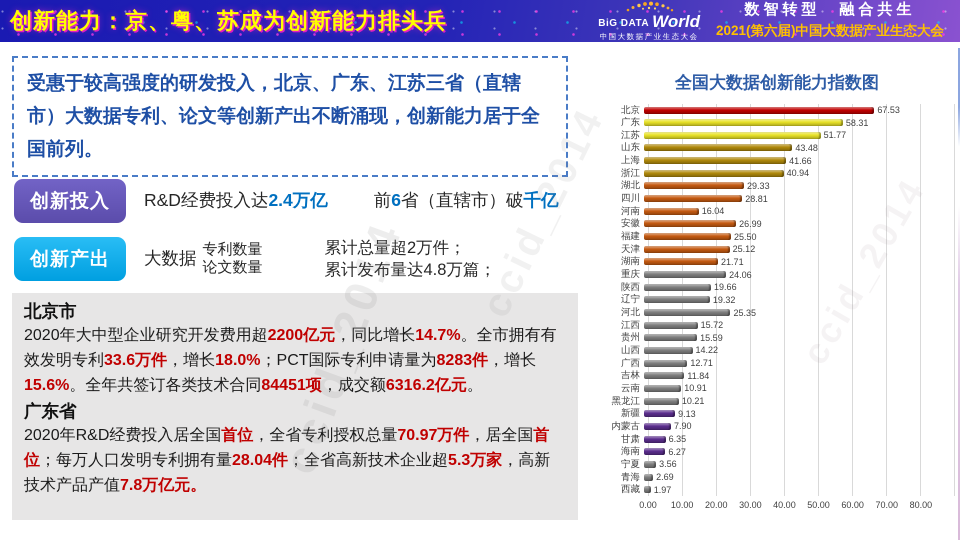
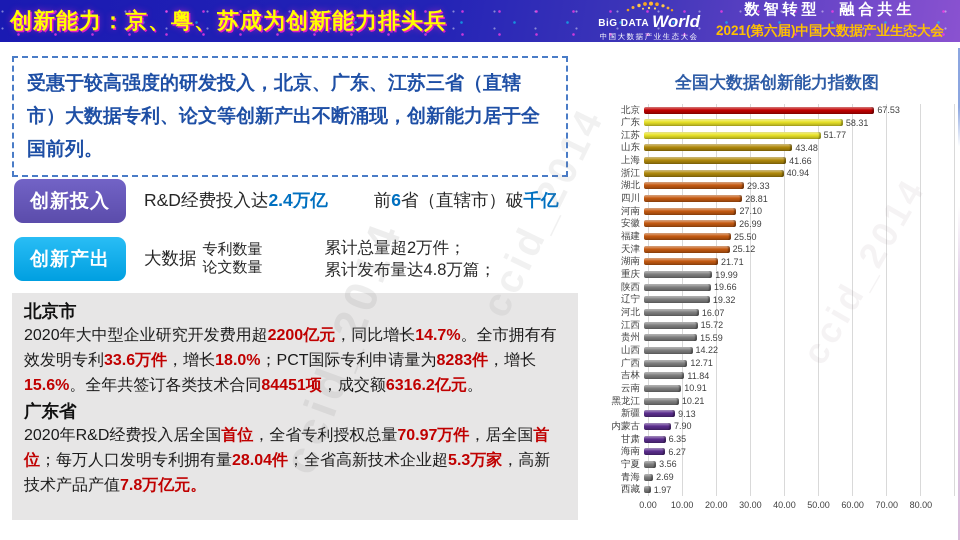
河南: 16.04 -> 27.10
重庆: 24.06 -> 19.99
河北: 25.35 -> 16.07
